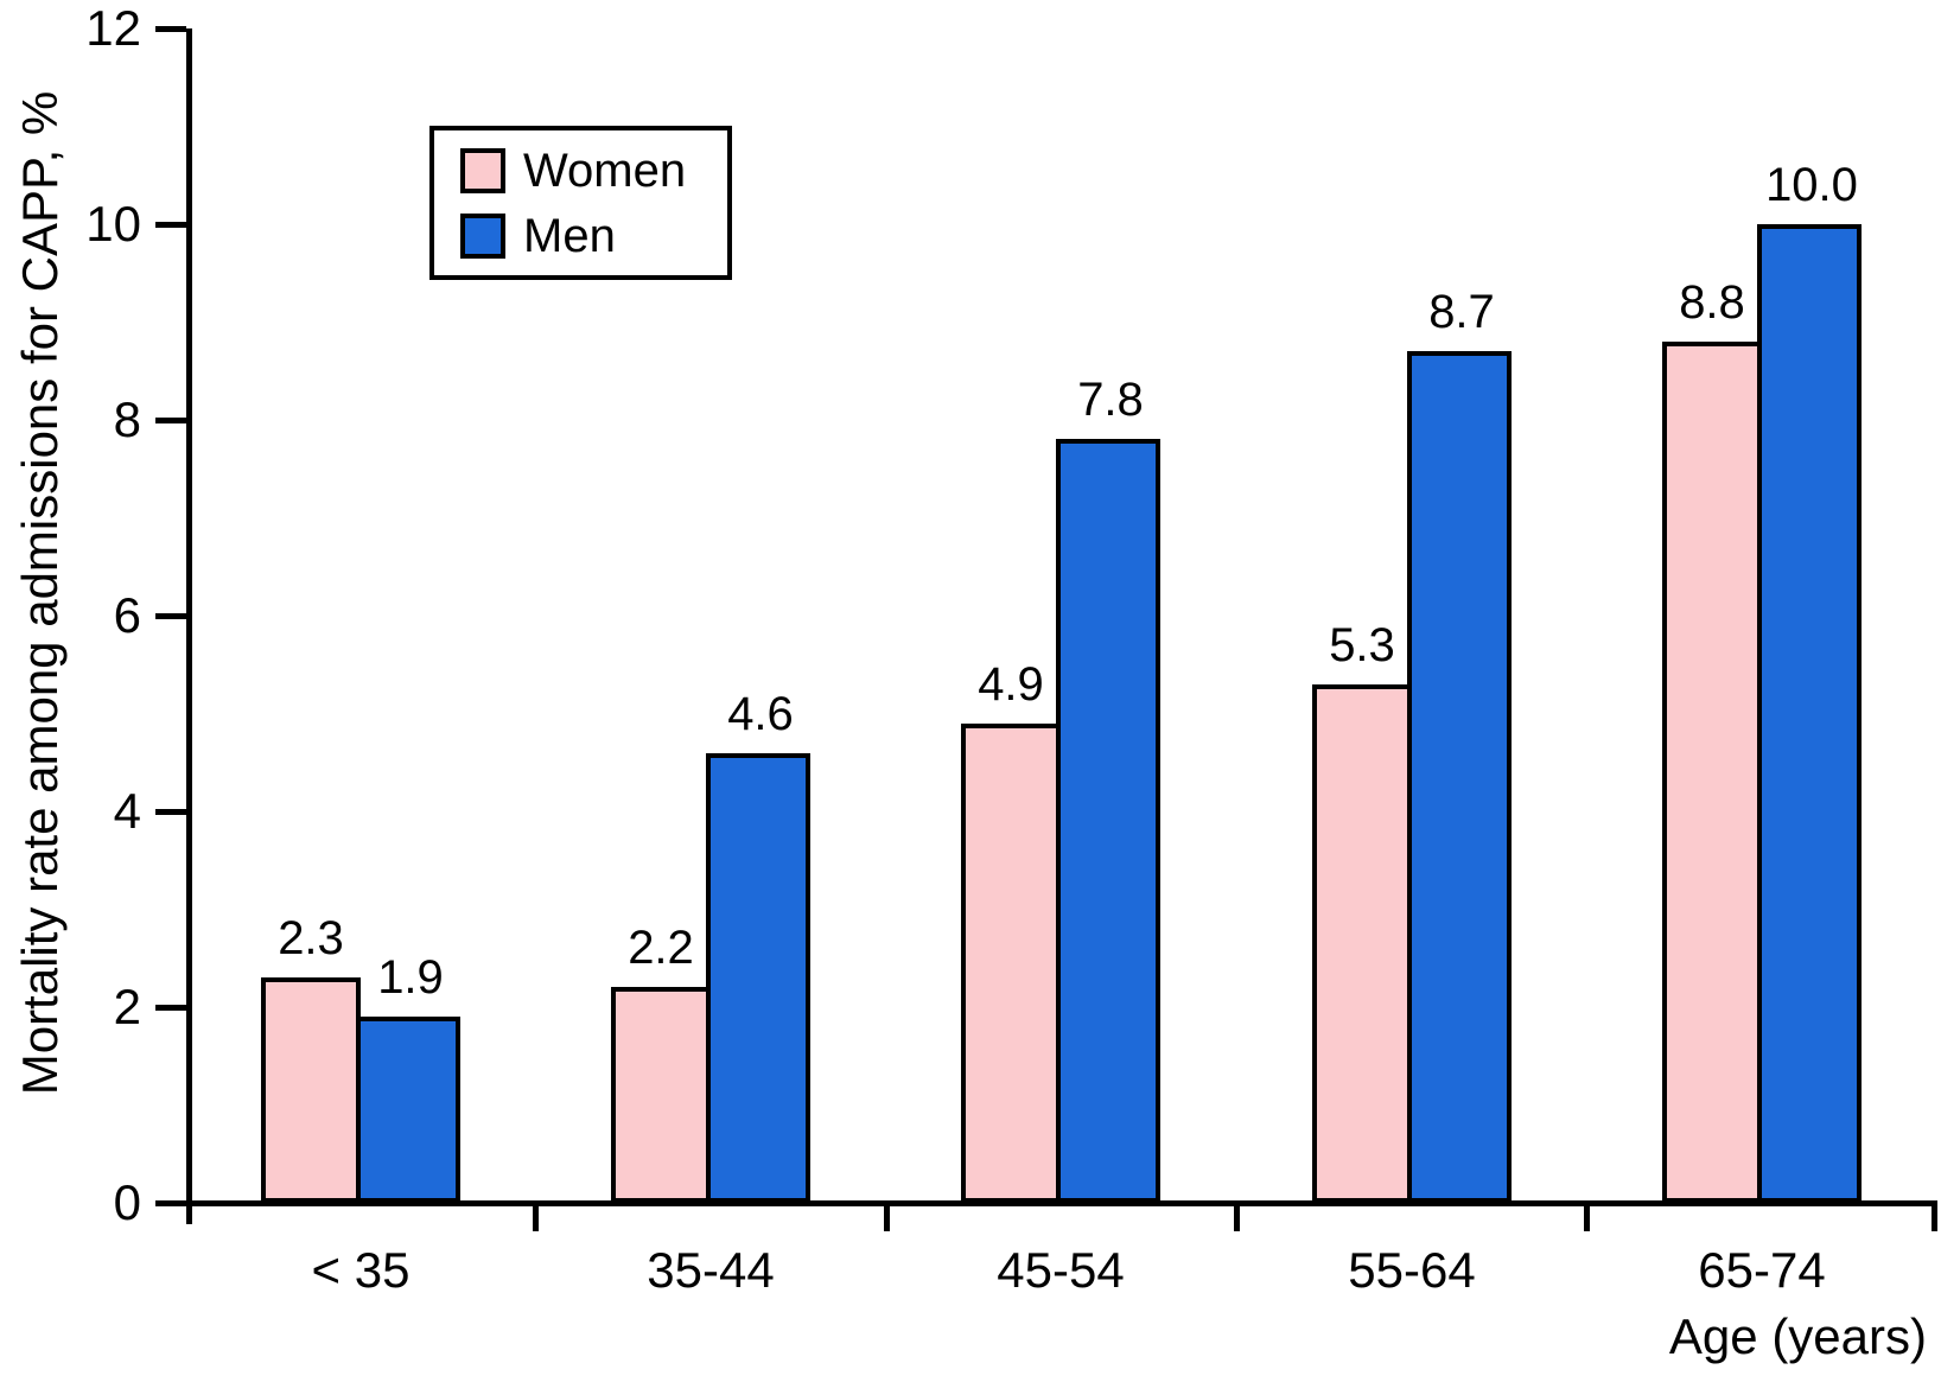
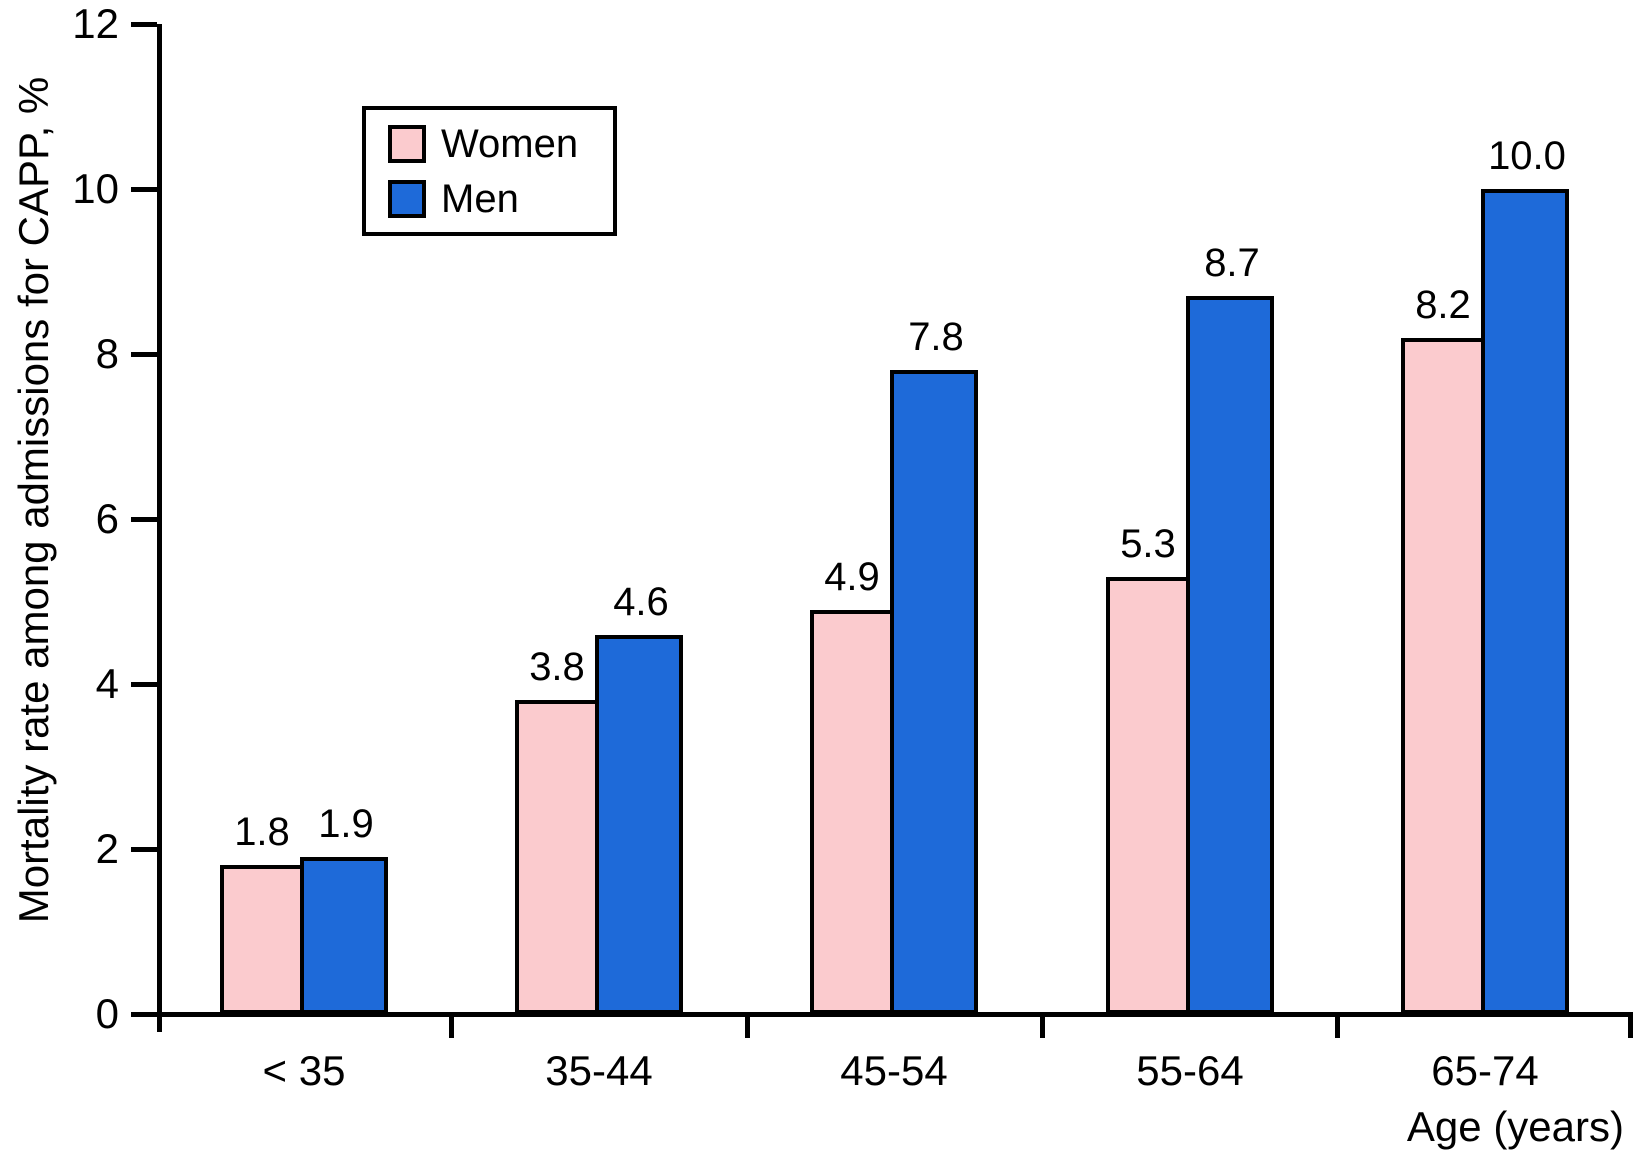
Women/< 35: 2.3 -> 1.8
Women/35-44: 2.2 -> 3.8
Women/65-74: 8.8 -> 8.2
